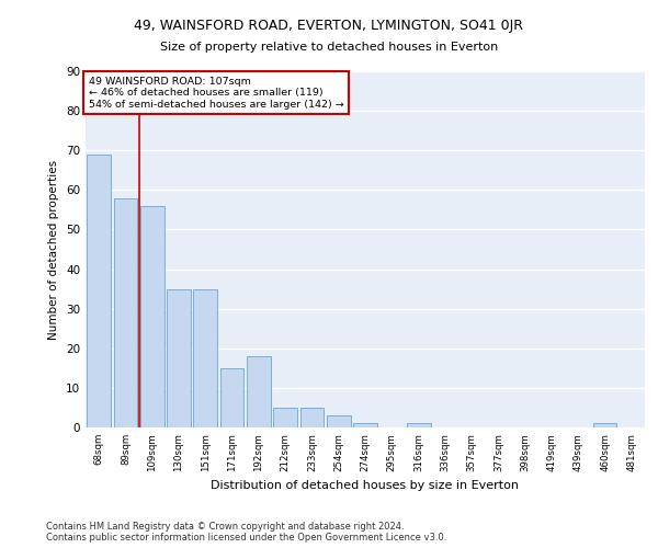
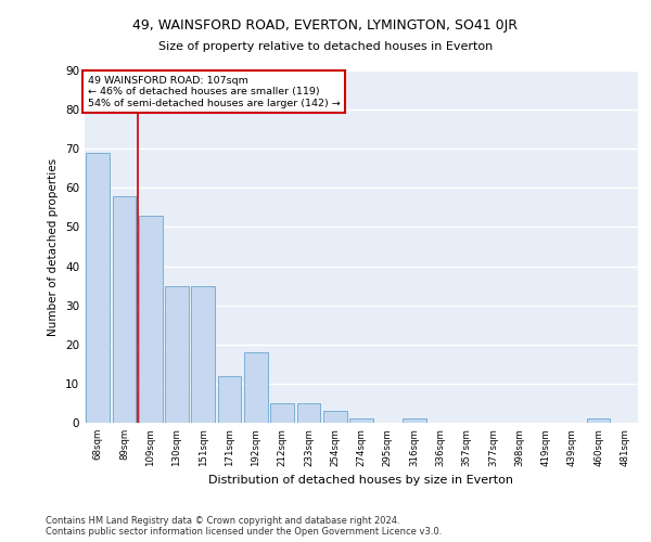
109sqm: 56 -> 53
171sqm: 15 -> 12
